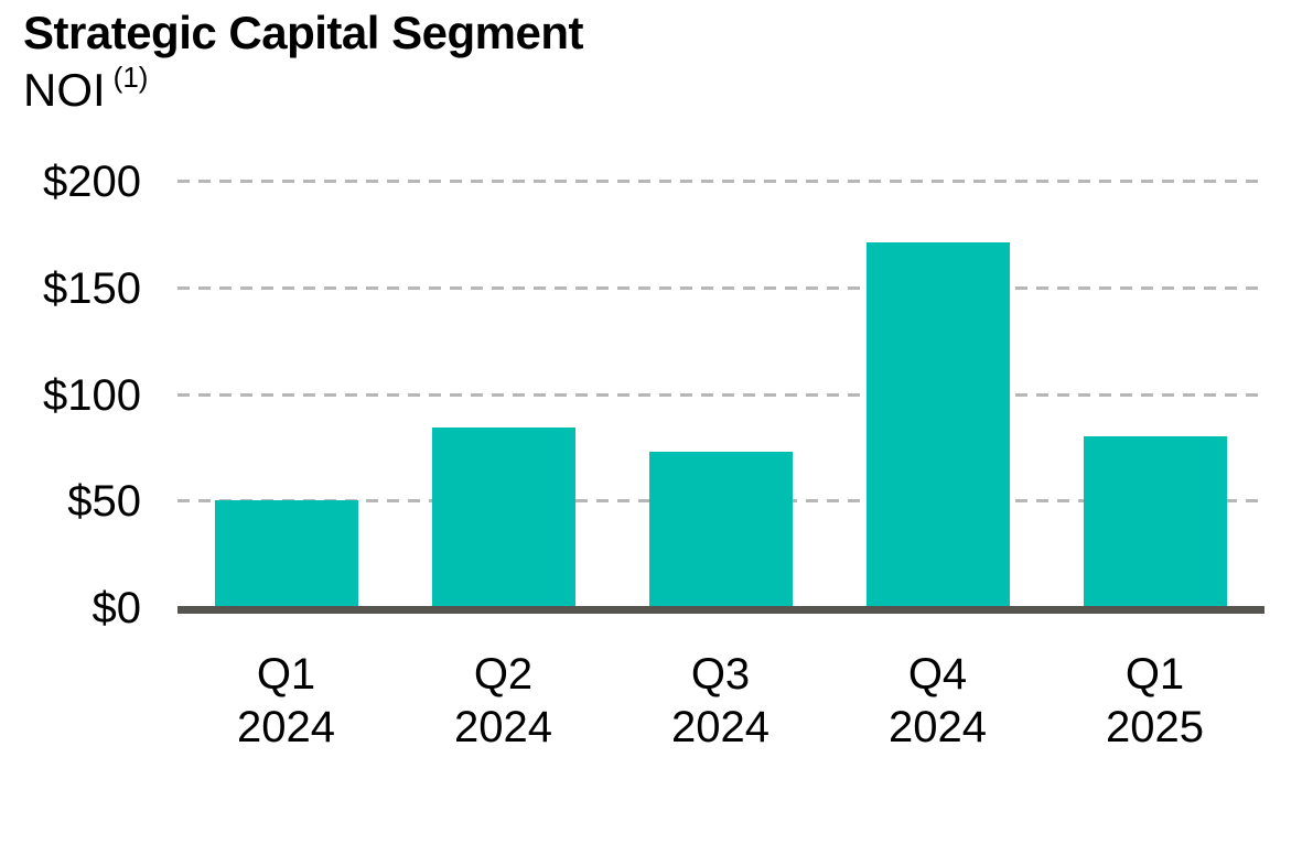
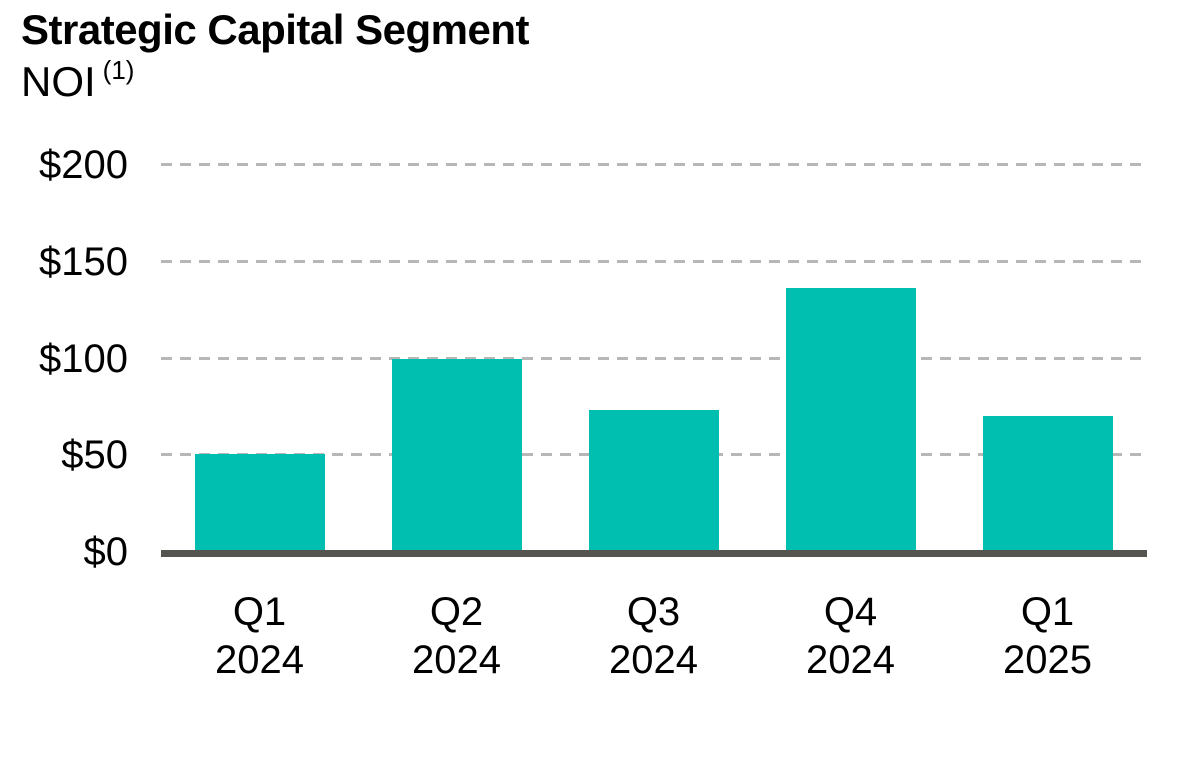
Q2 2024: $84 -> $99
Q4 2024: $171 -> $136
Q1 2025: $80 -> $70
